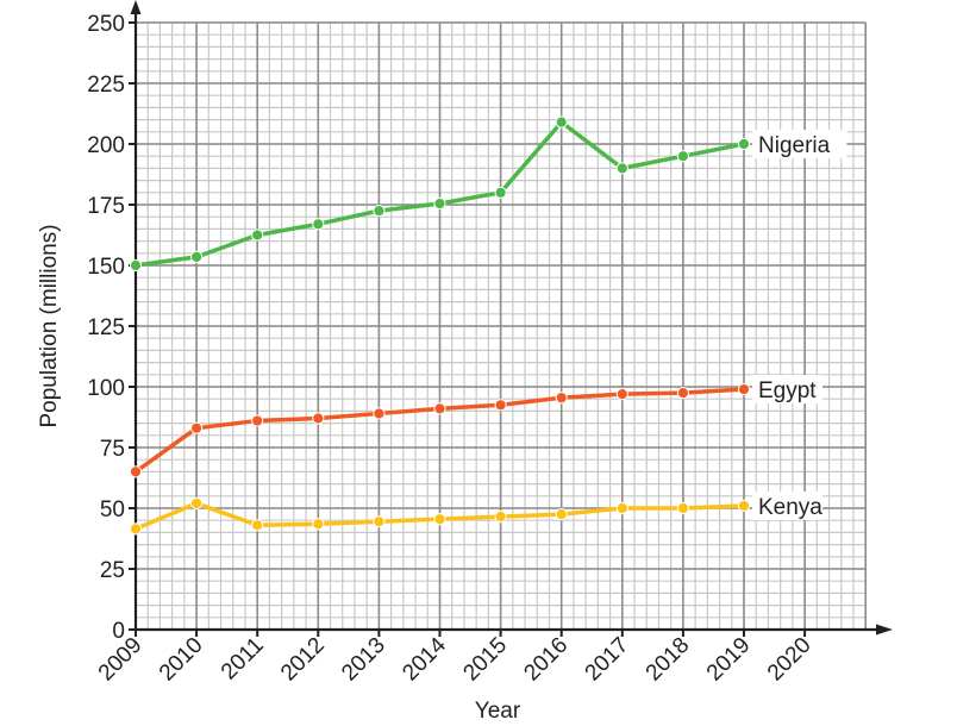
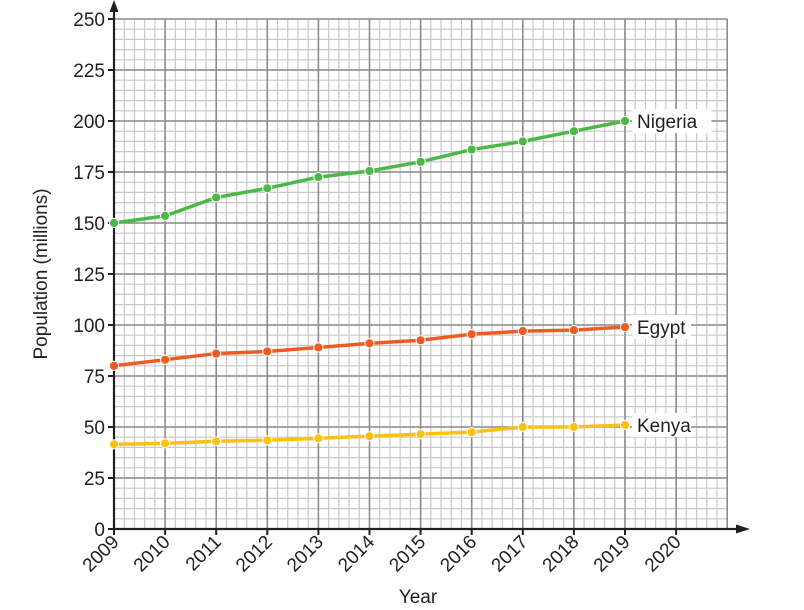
Egypt/2009: 65 -> 80
Kenya/2010: 52 -> 42
Nigeria/2016: 209 -> 186
